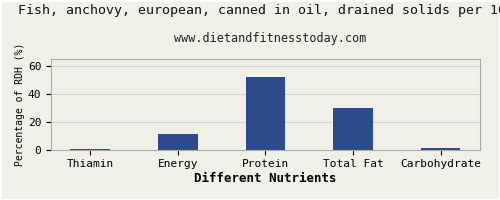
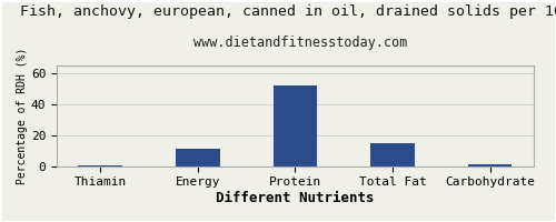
Total Fat: 30 -> 15
